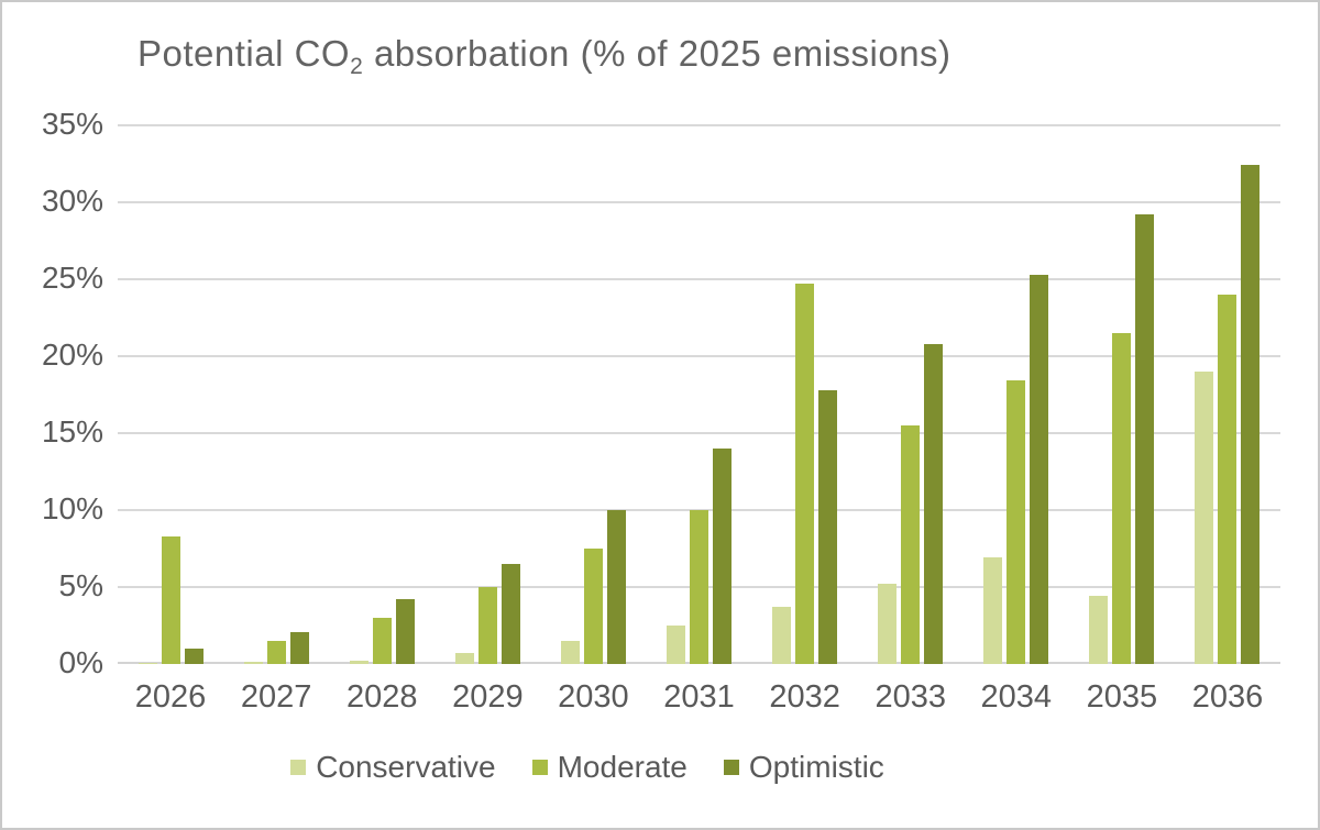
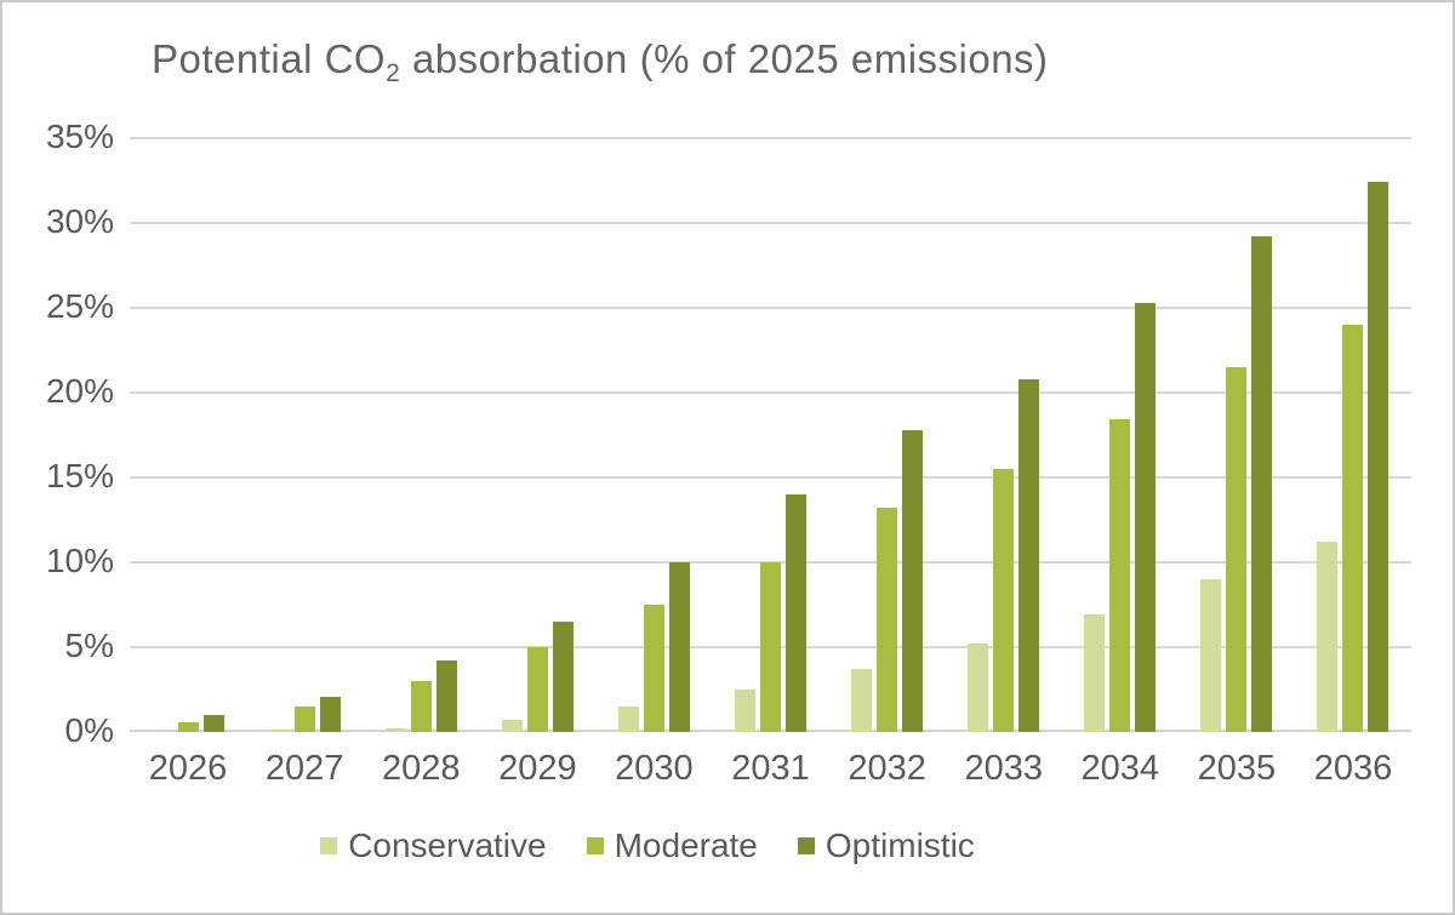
Moderate/2026: 8.3% -> 0.6%
Moderate/2032: 24.7% -> 13.2%
Conservative/2035: 4.4% -> 9.0%
Conservative/2036: 19.0% -> 11.2%
